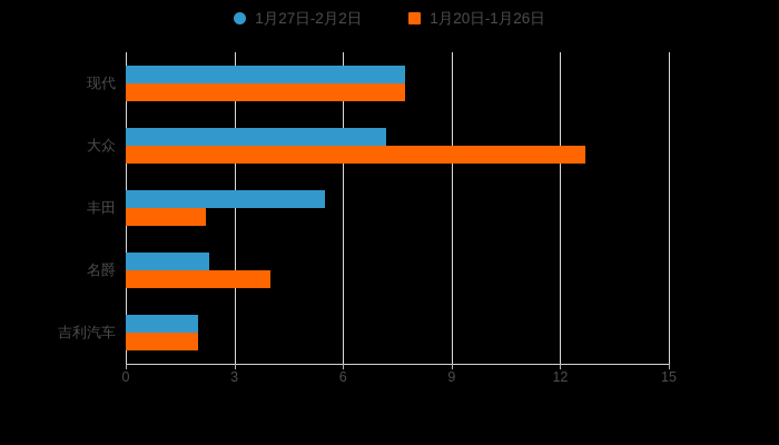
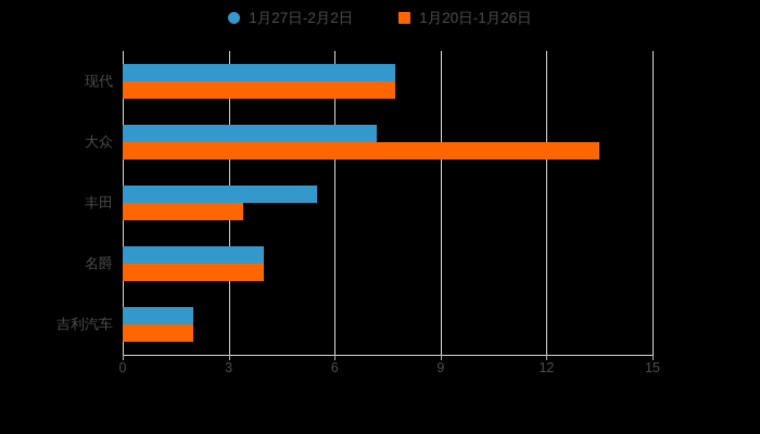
1月20日-1月26日/大众: 12.7 -> 13.5
1月20日-1月26日/丰田: 2.2 -> 3.4
1月27日-2月2日/名爵: 2.3 -> 4.0
